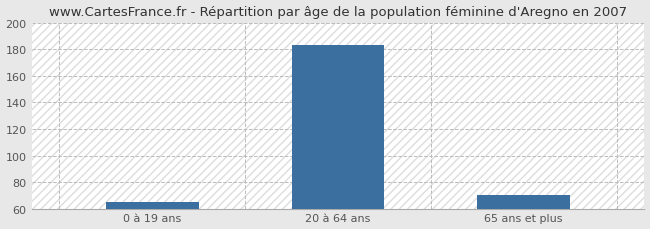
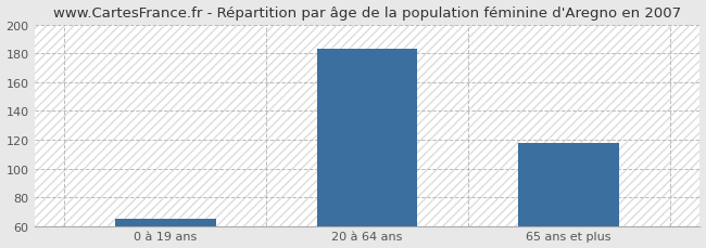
65 ans et plus: 70 -> 118
